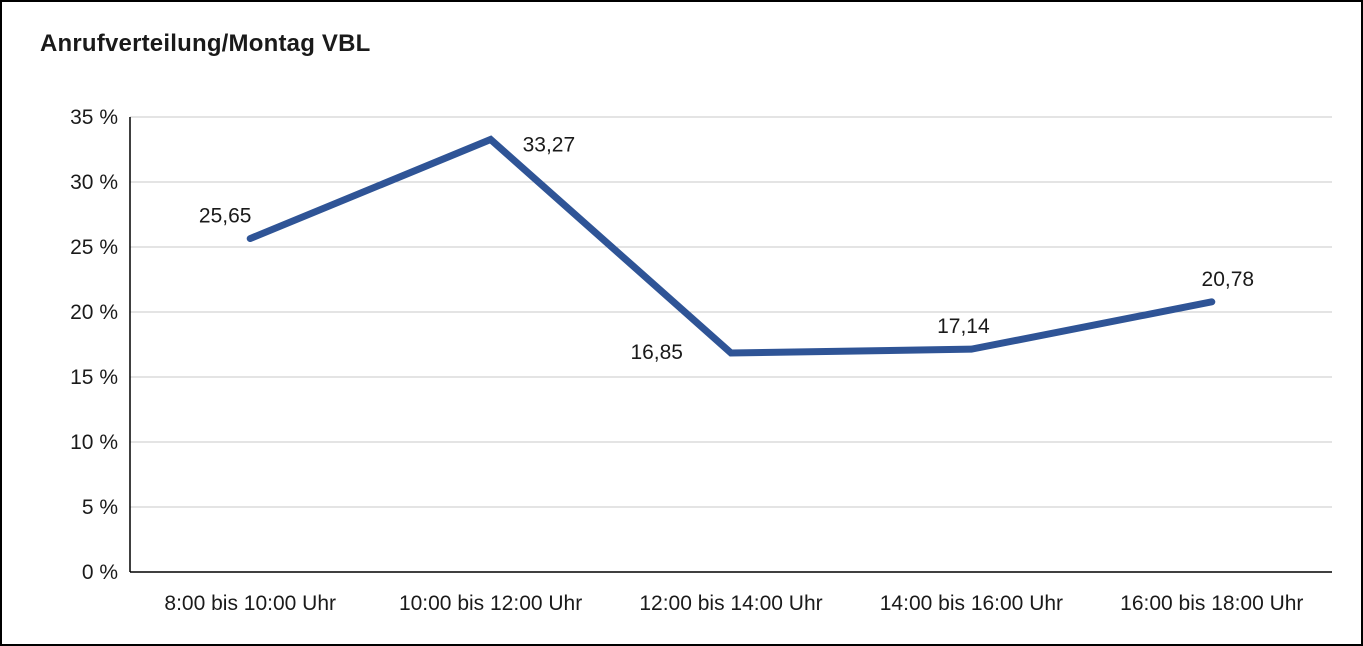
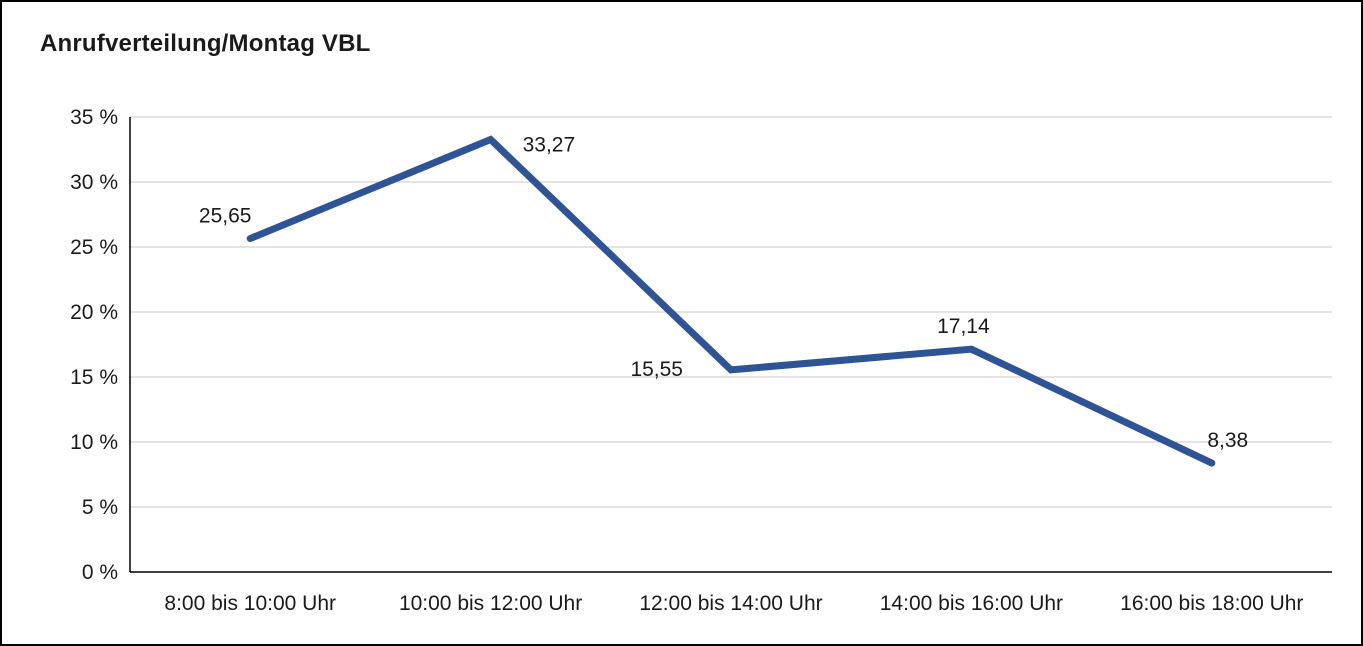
12:00 bis 14:00 Uhr: 16,85 -> 15,55
16:00 bis 18:00 Uhr: 20,78 -> 8,38
